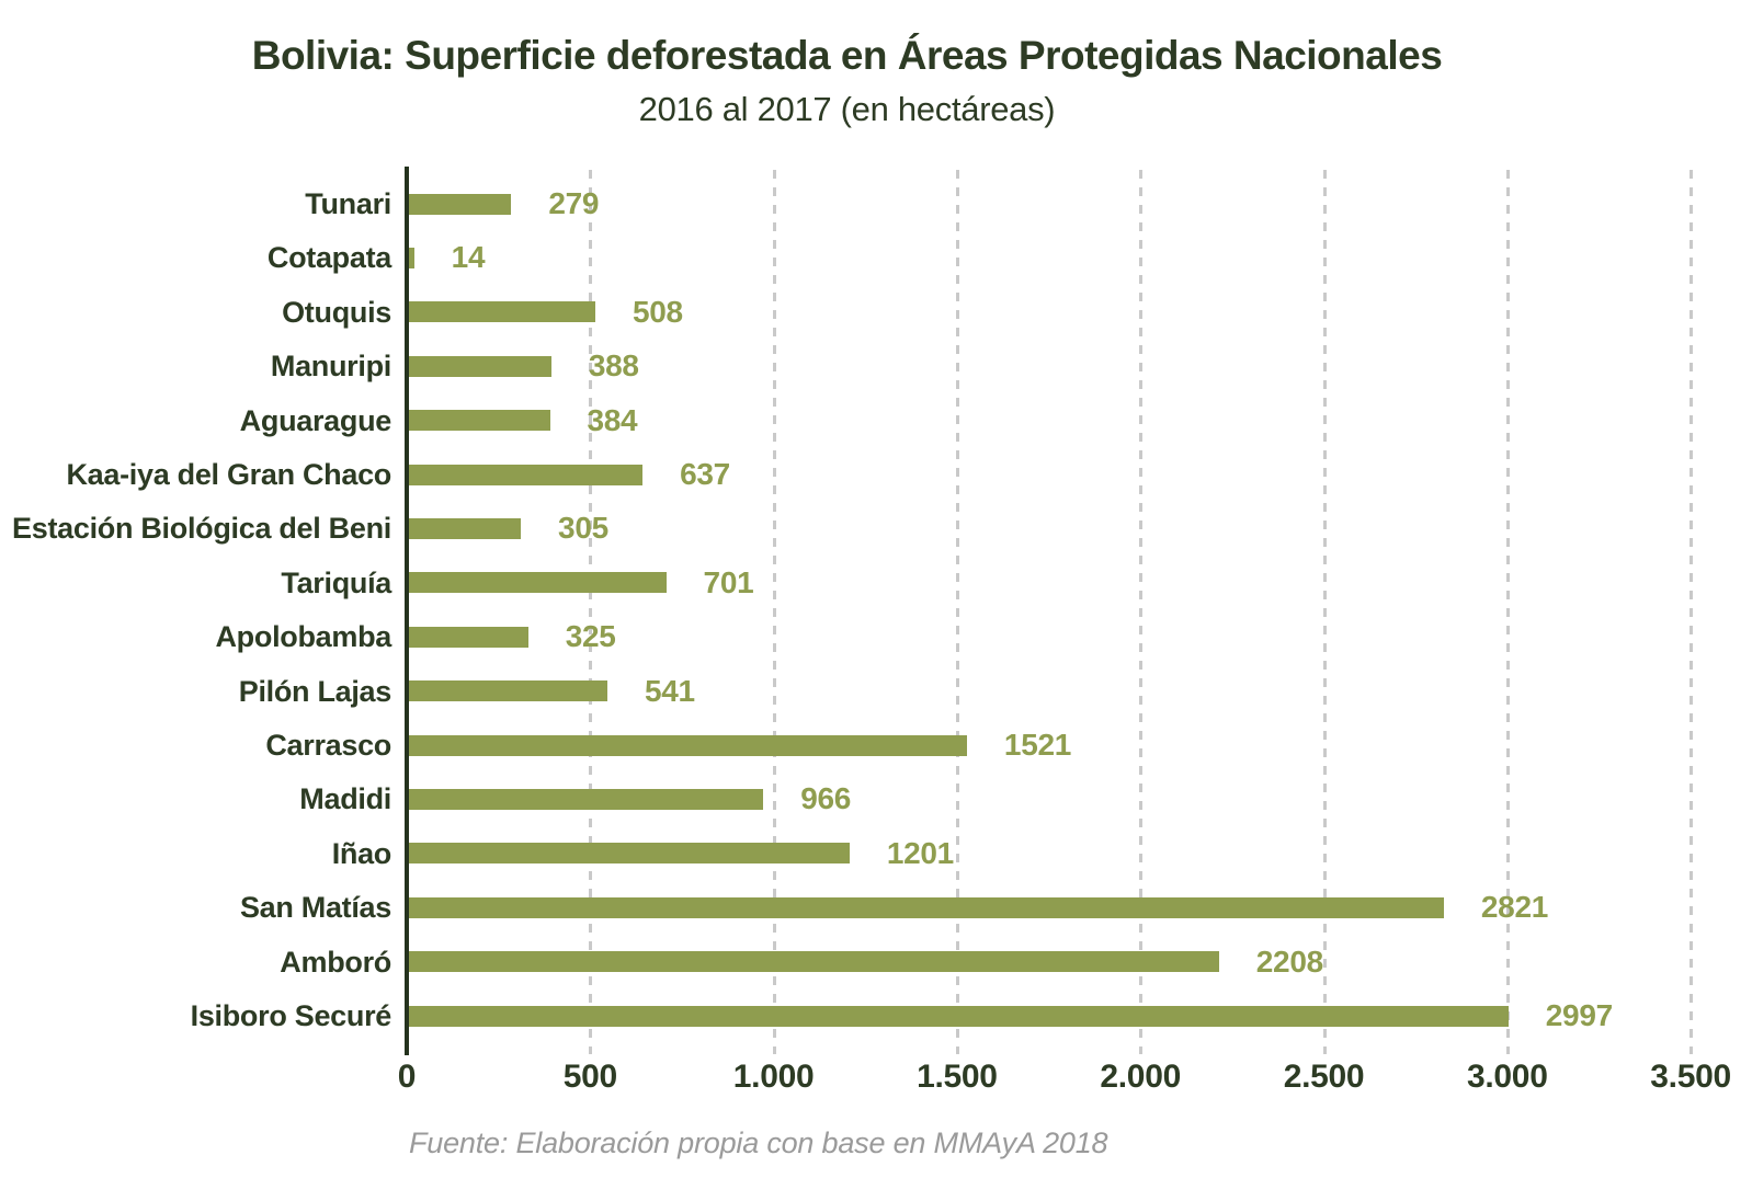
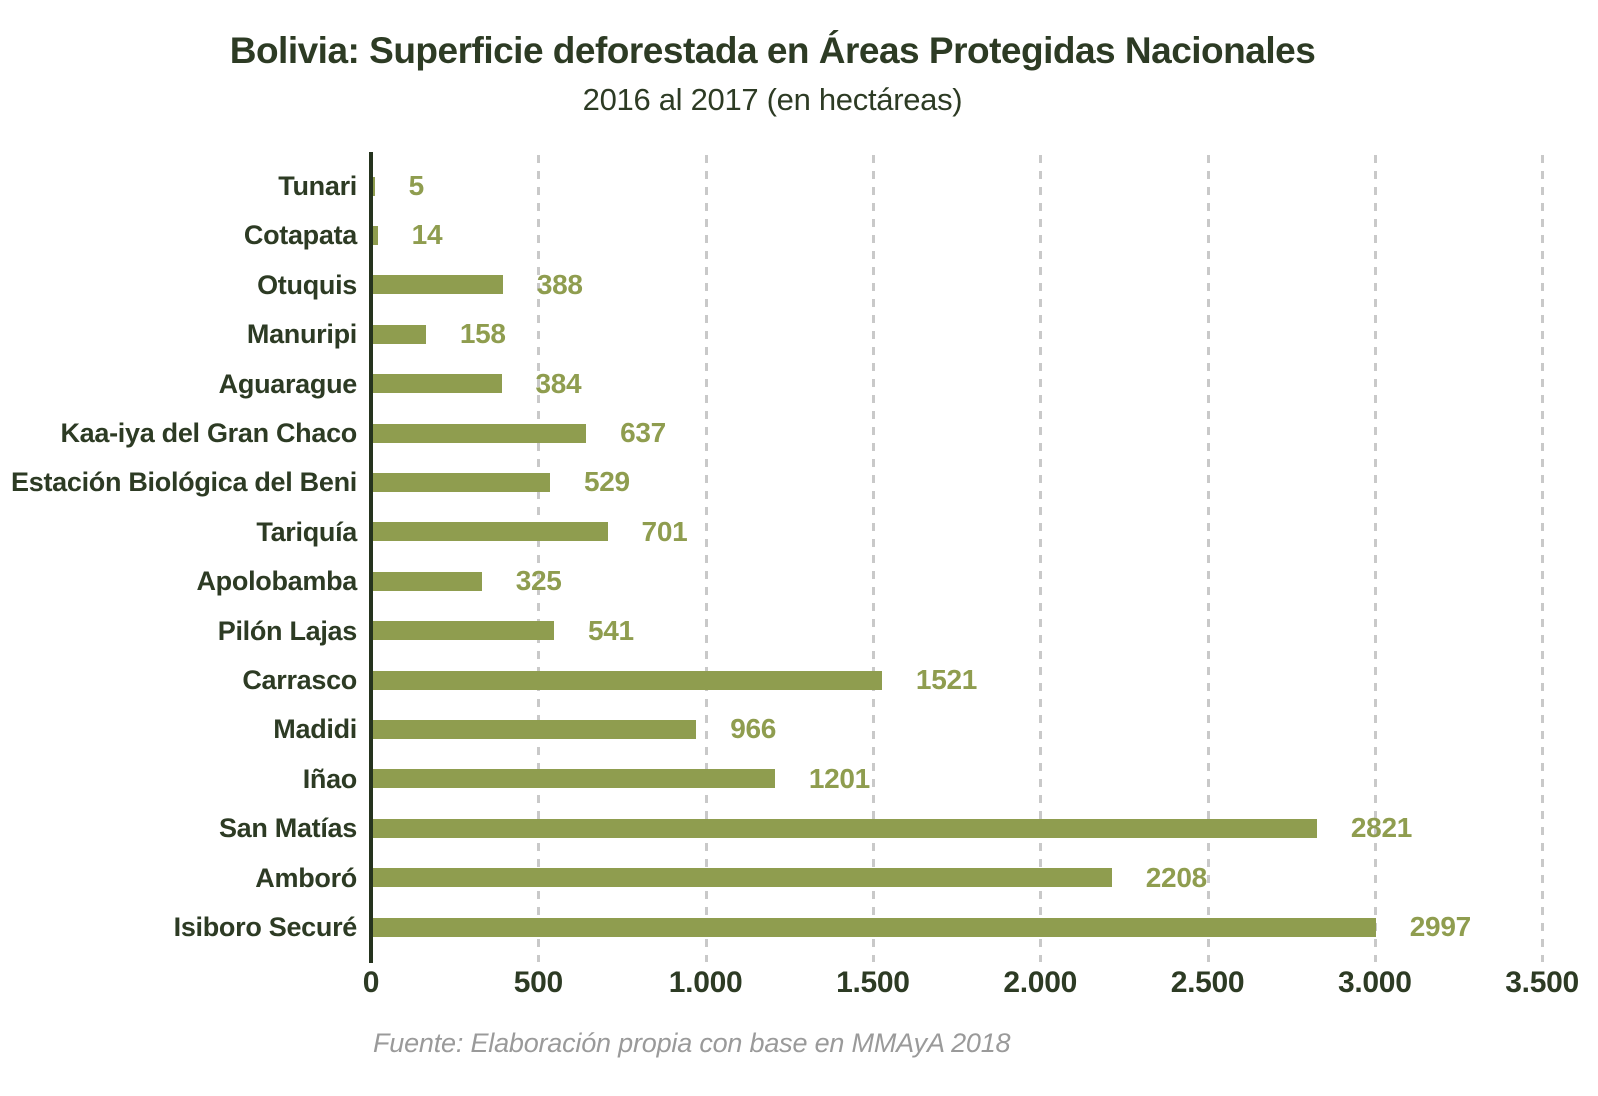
Tunari: 279 -> 5
Otuquis: 508 -> 388
Manuripi: 388 -> 158
Estación Biológica del Beni: 305 -> 529
